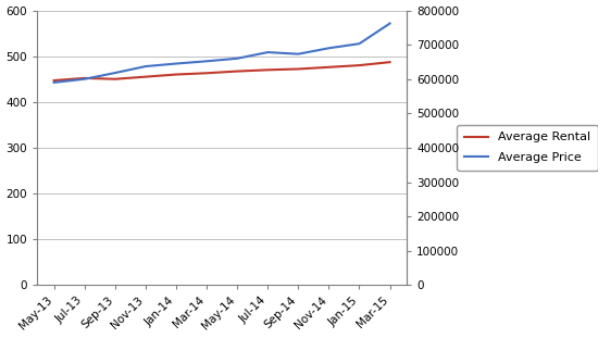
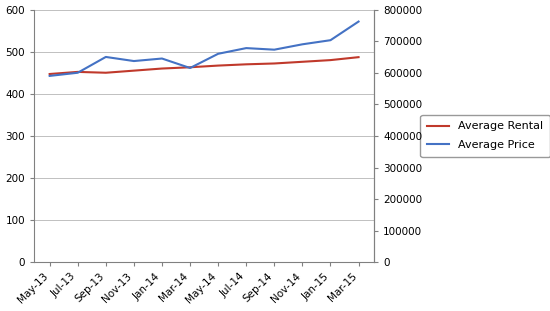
Average Price/Sep-13: 618000 -> 650000
Average Price/Mar-14: 652000 -> 615000
